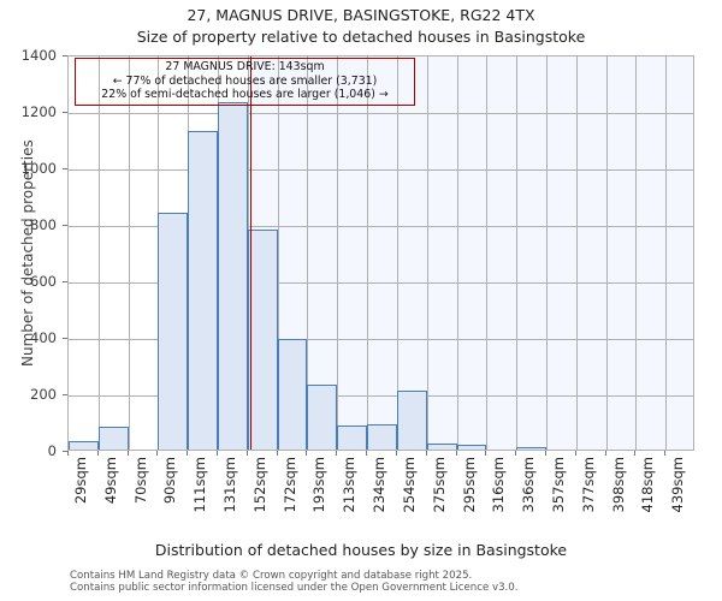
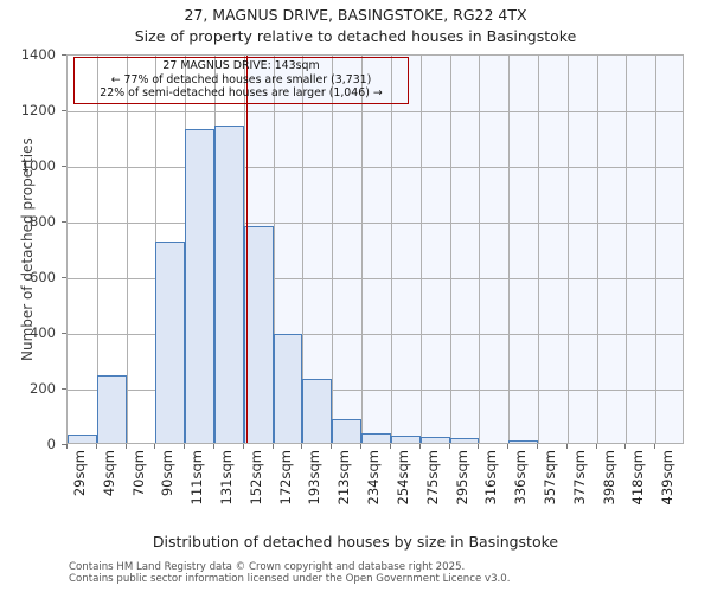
49sqm: 80 -> 240
90sqm: 840 -> 720
131sqm: 1230 -> 1140
234sqm: 90 -> 30
254sqm: 210 -> 20
